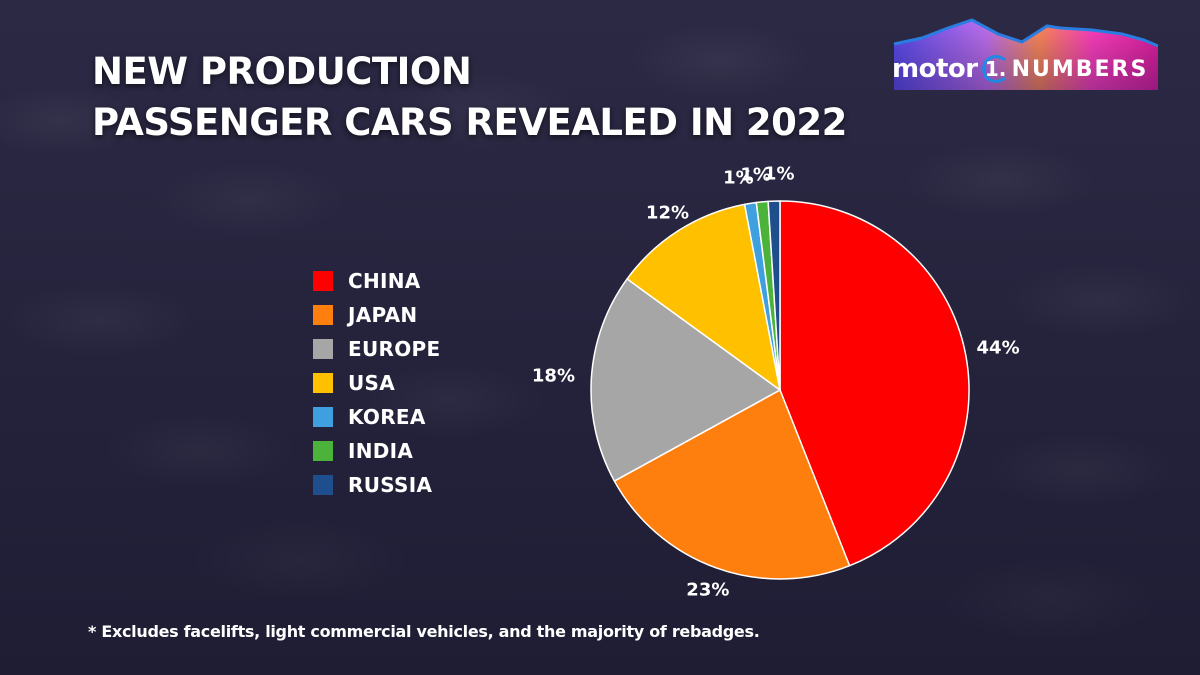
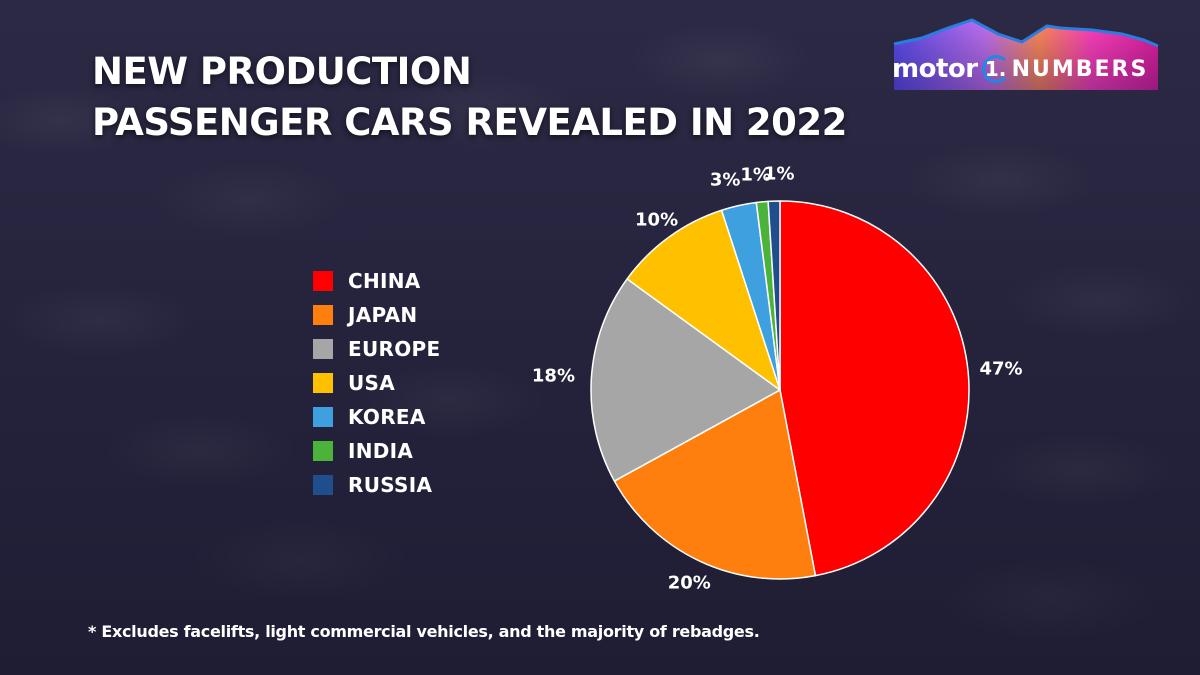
CHINA: 44% -> 47%
JAPAN: 23% -> 20%
USA: 12% -> 10%
KOREA: 1% -> 3%
